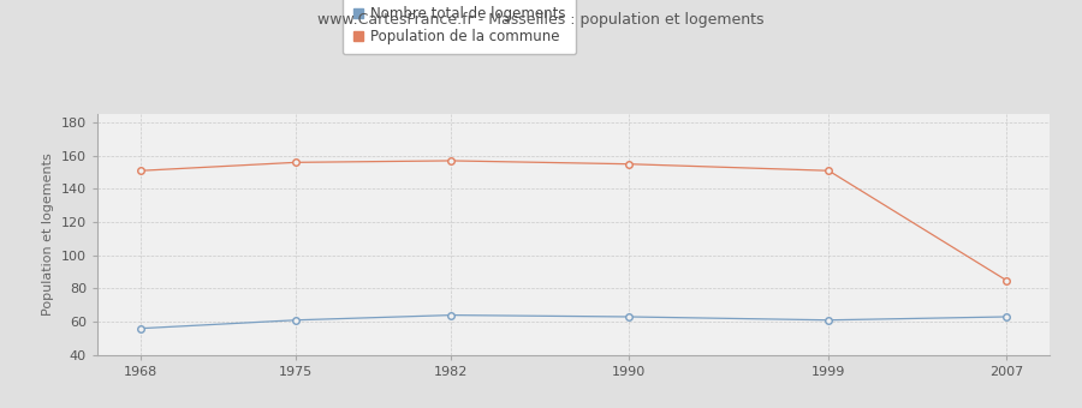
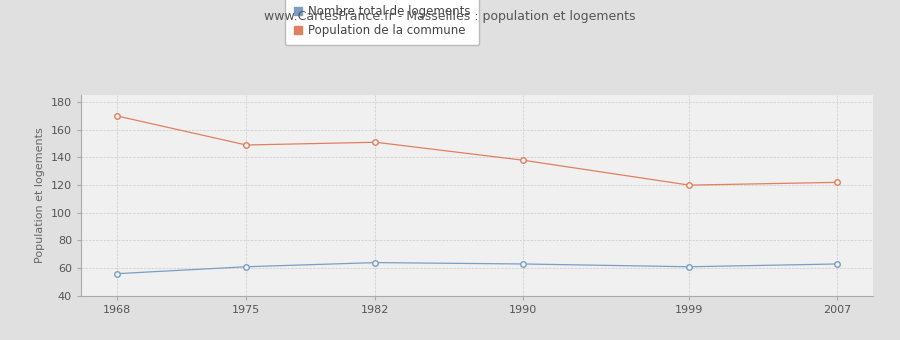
Population de la commune/1968: 151 -> 170
Population de la commune/1975: 156 -> 149
Population de la commune/1982: 157 -> 151
Population de la commune/1990: 155 -> 138
Population de la commune/1999: 151 -> 120
Population de la commune/2007: 85 -> 122
